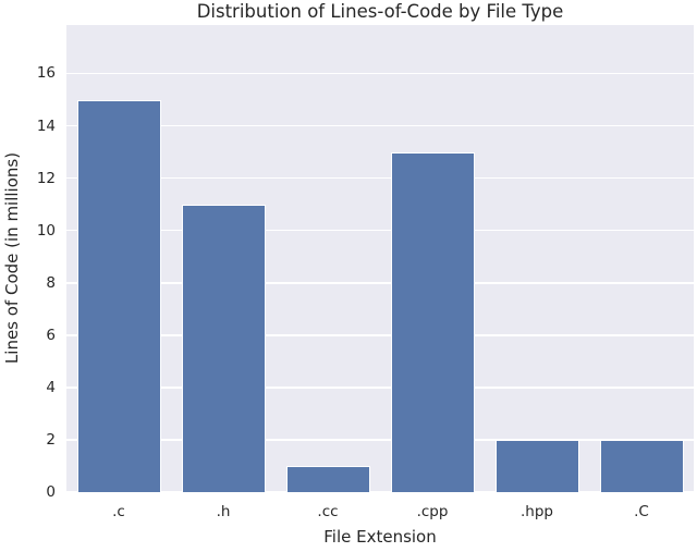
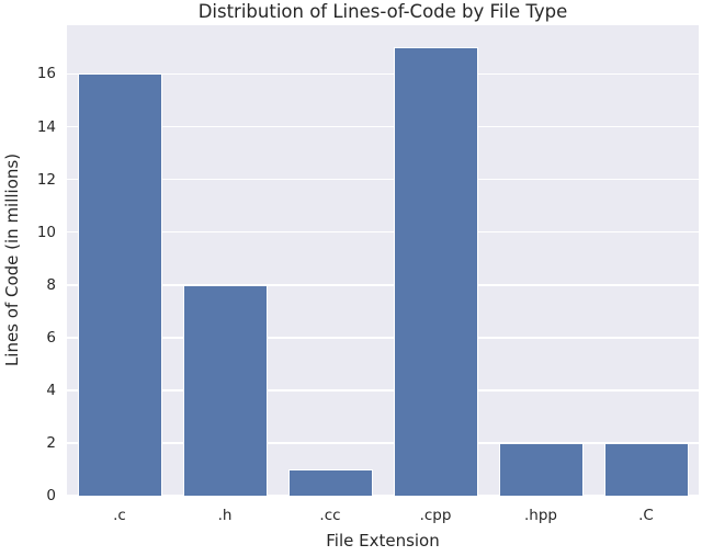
.c: 15 -> 16
.h: 11 -> 8
.cpp: 13 -> 17
